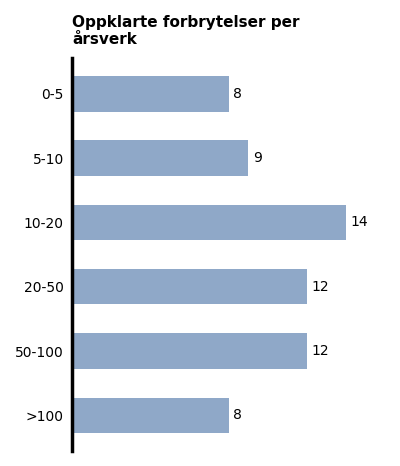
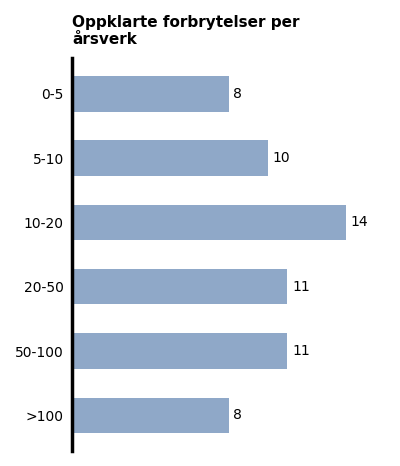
5-10: 9 -> 10
20-50: 12 -> 11
50-100: 12 -> 11
